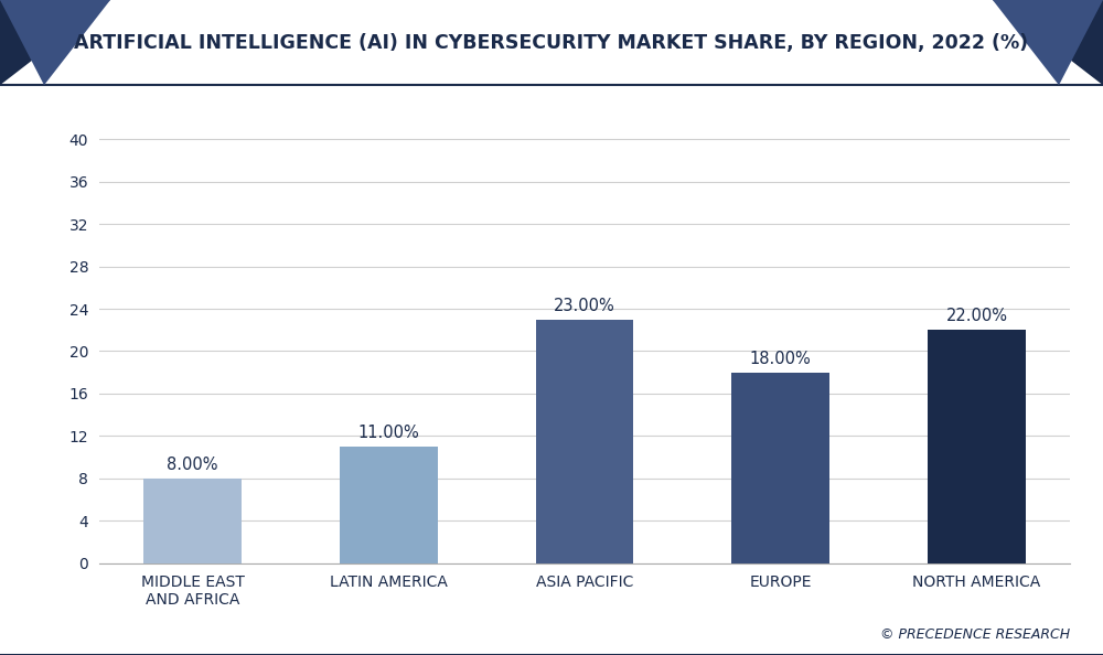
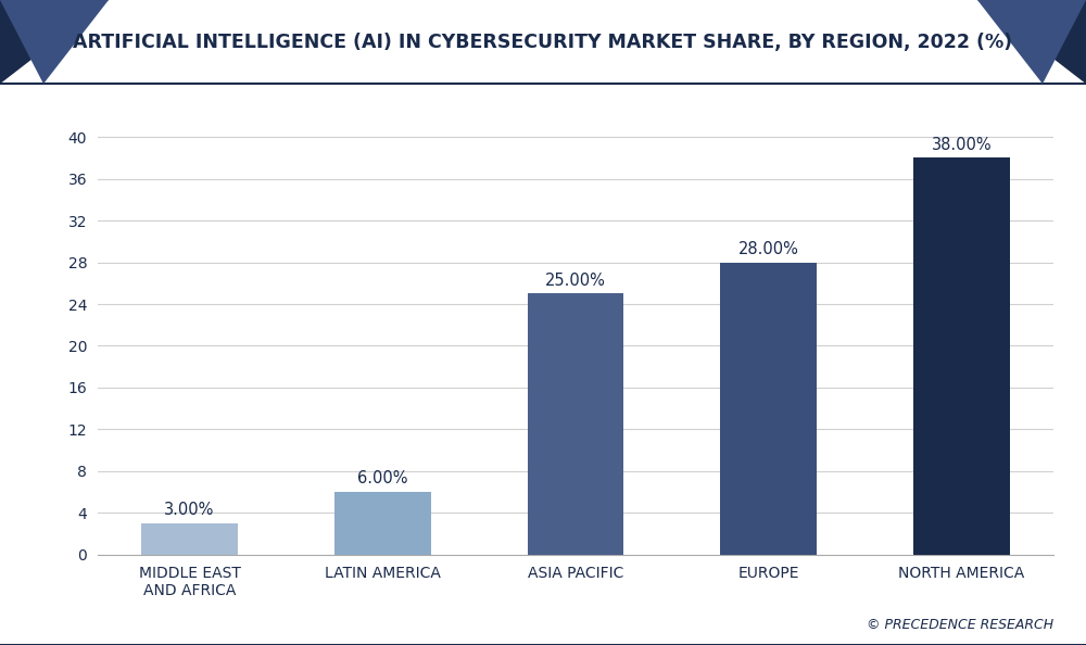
MIDDLE EAST AND AFRICA: 8.00% -> 3.00%
LATIN AMERICA: 11.00% -> 6.00%
ASIA PACIFIC: 23.00% -> 25.00%
EUROPE: 18.00% -> 28.00%
NORTH AMERICA: 22.00% -> 38.00%
